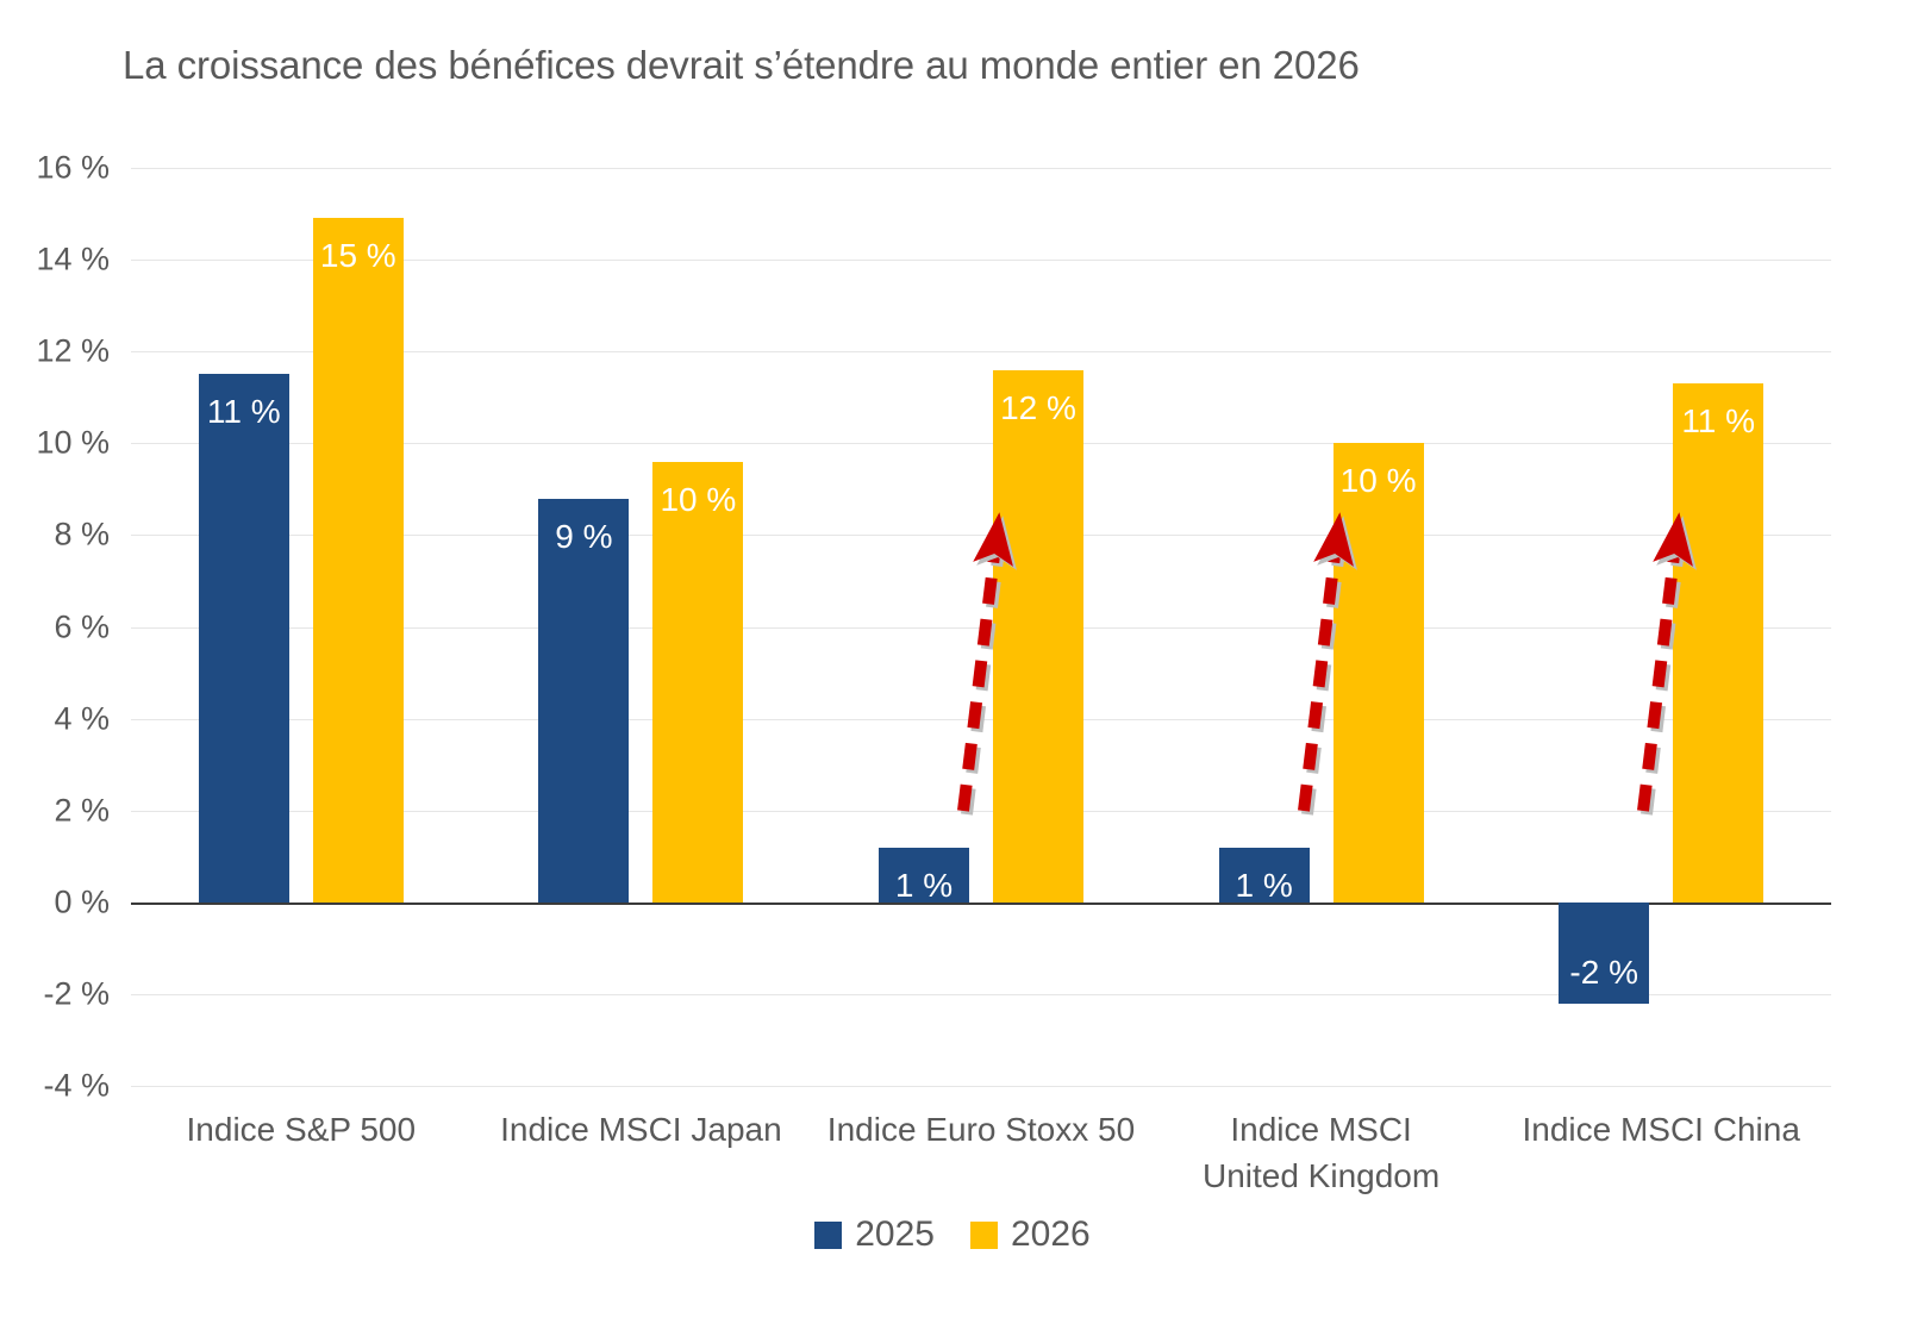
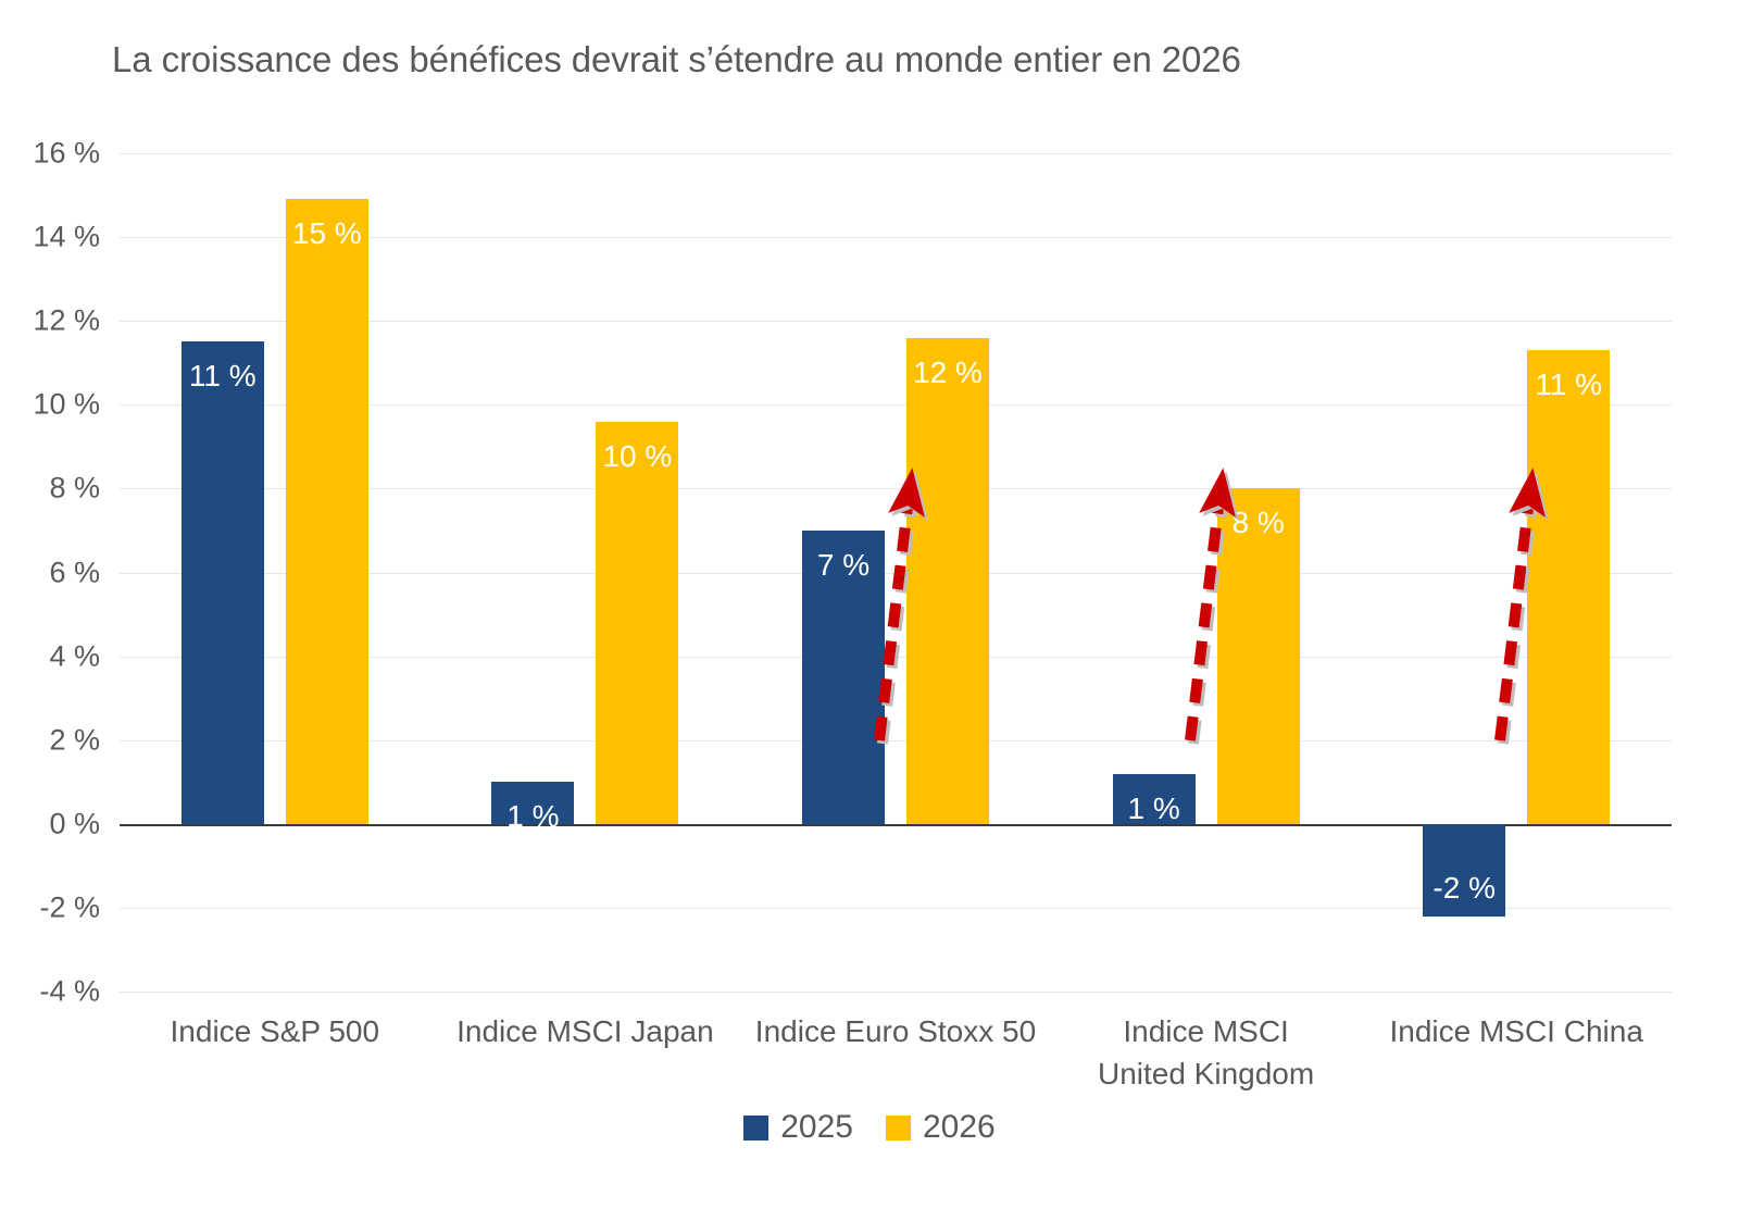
2025/Indice MSCI Japan: 9 -> 1
2025/Indice Euro Stoxx 50: 1 -> 7
2026/Indice MSCI United Kingdom: 10 -> 8
